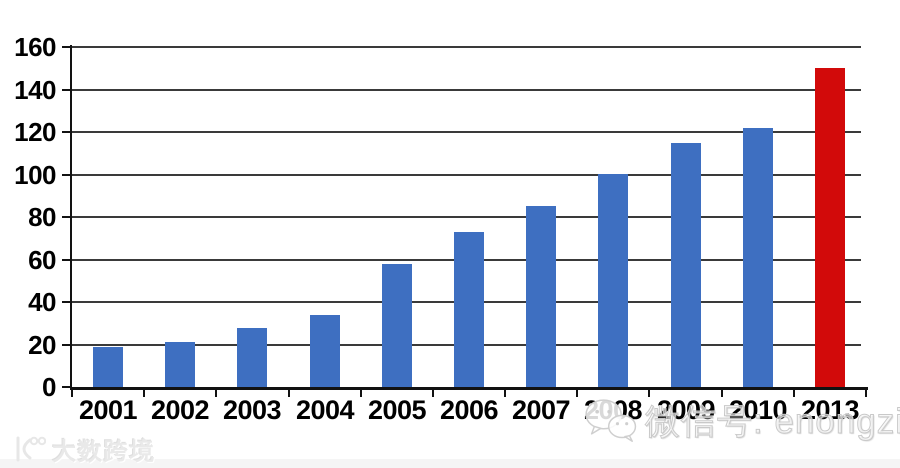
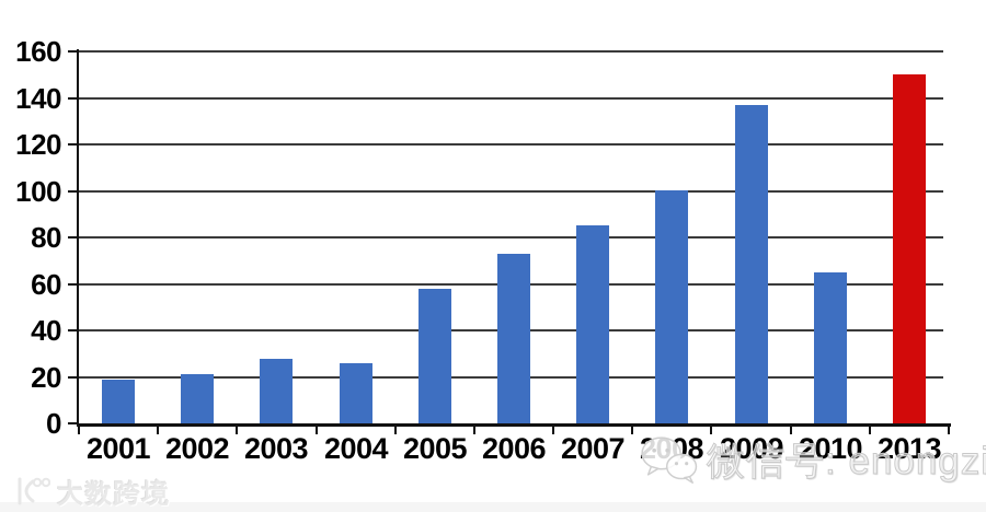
2004: 34 -> 26
2009: 115 -> 137
2010: 122 -> 65
